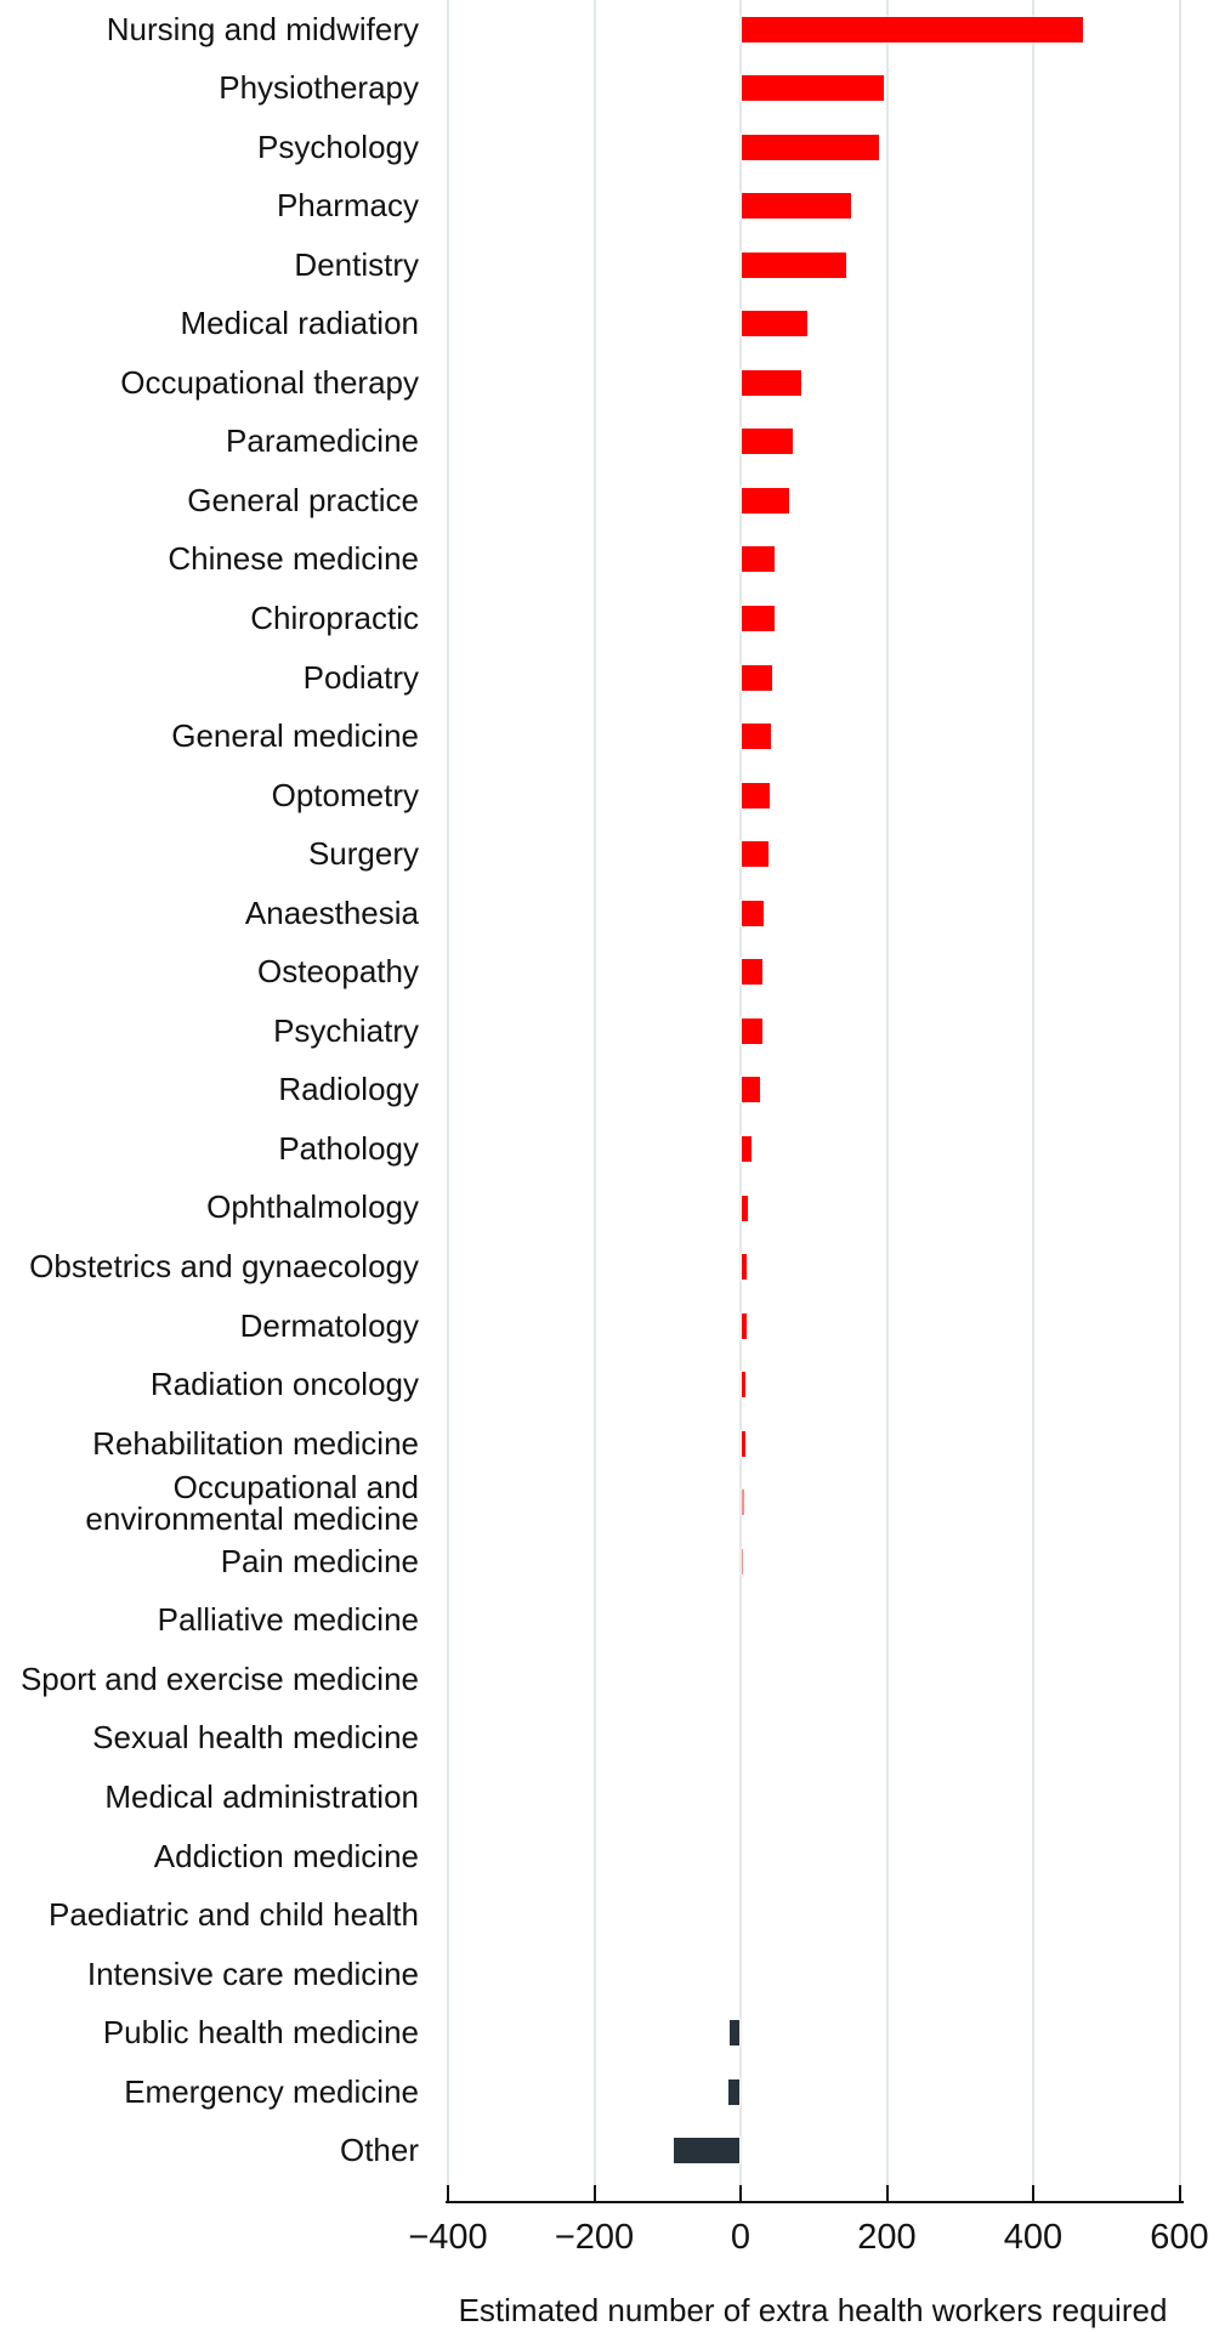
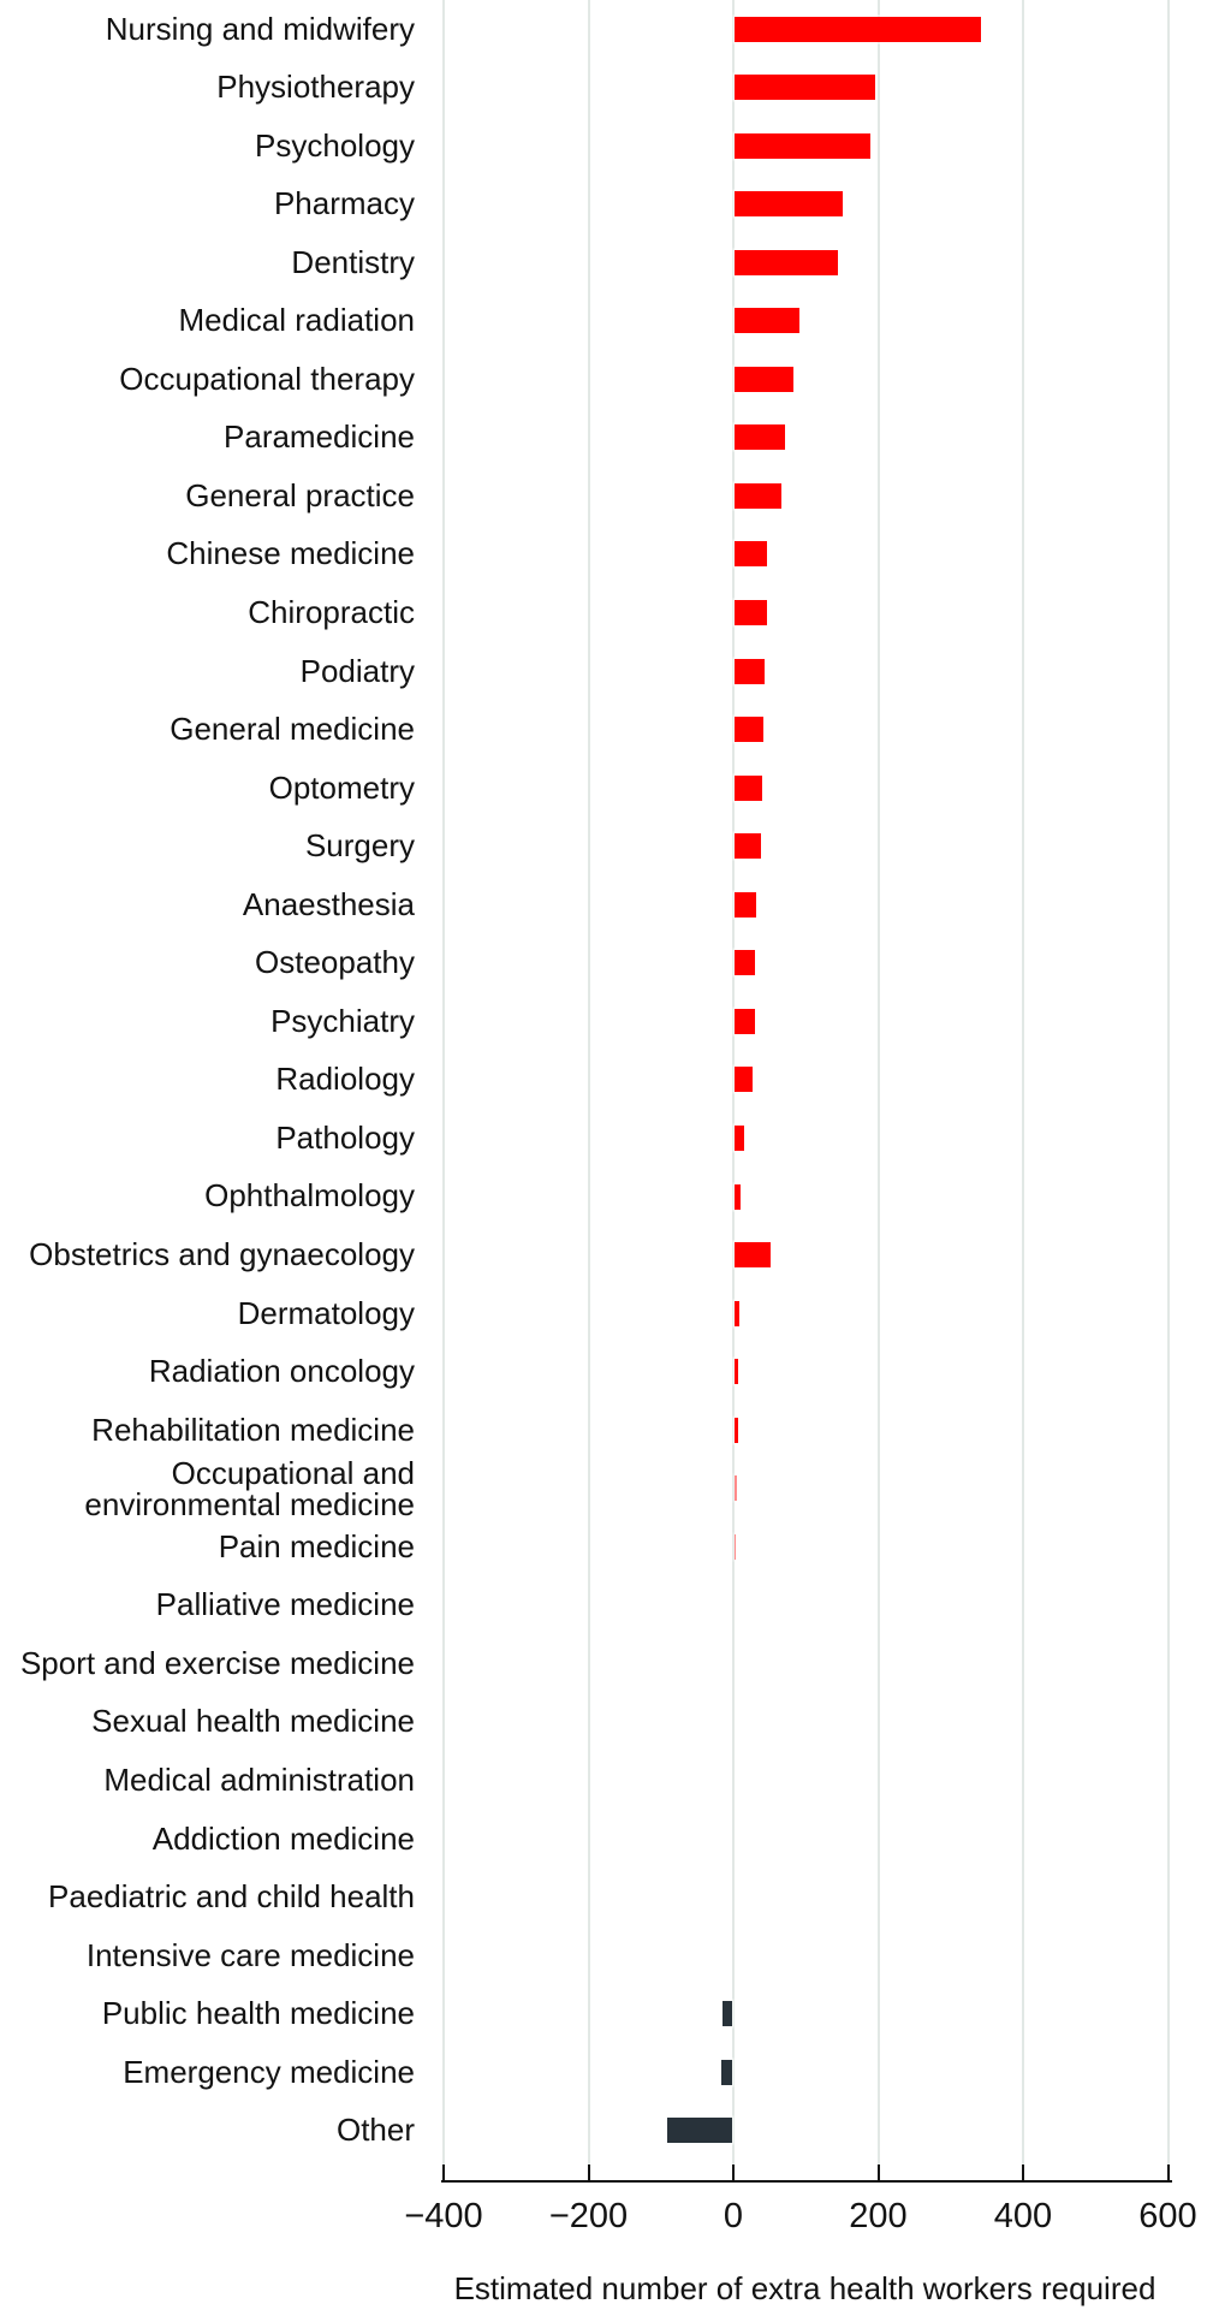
Nursing and midwifery: 470 -> 340
Obstetrics and gynaecology: 10 -> 50
